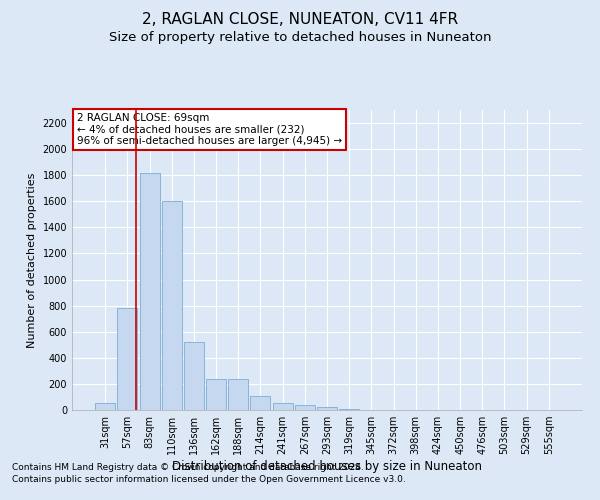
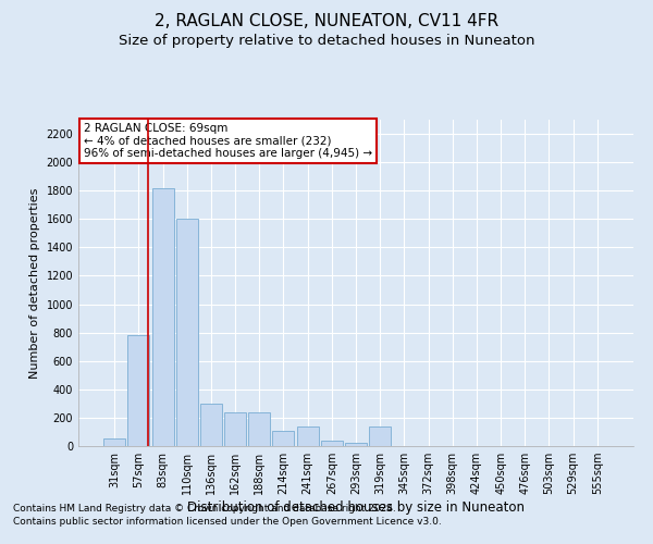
136sqm: 520 -> 300
241sqm: 60 -> 140
319sqm: 0 -> 140
